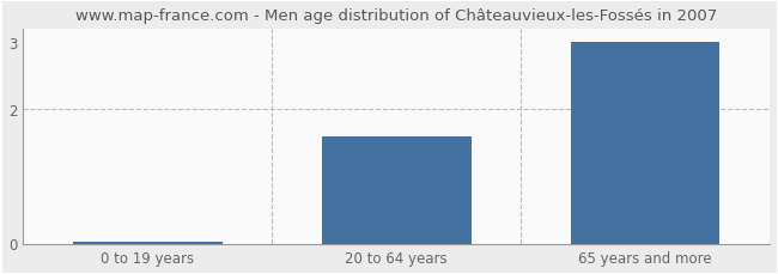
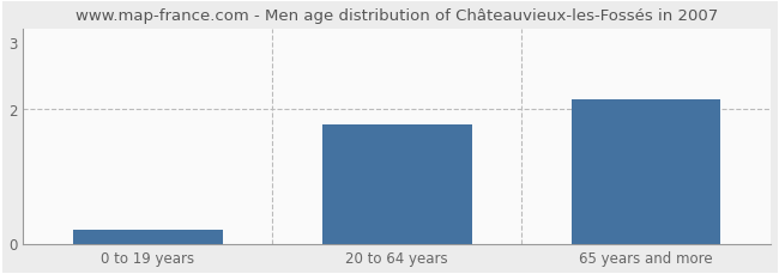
0 to 19 years: 0.03 -> 0.20
20 to 64 years: 1.60 -> 1.78
65 years and more: 3.00 -> 2.16
